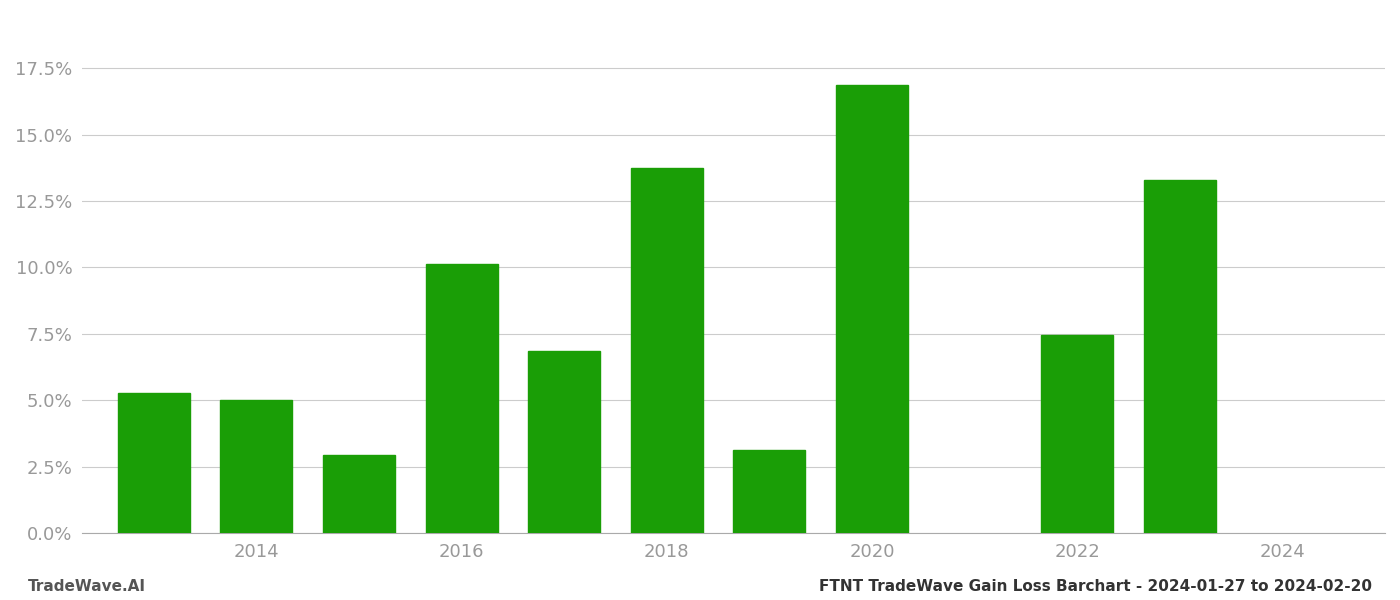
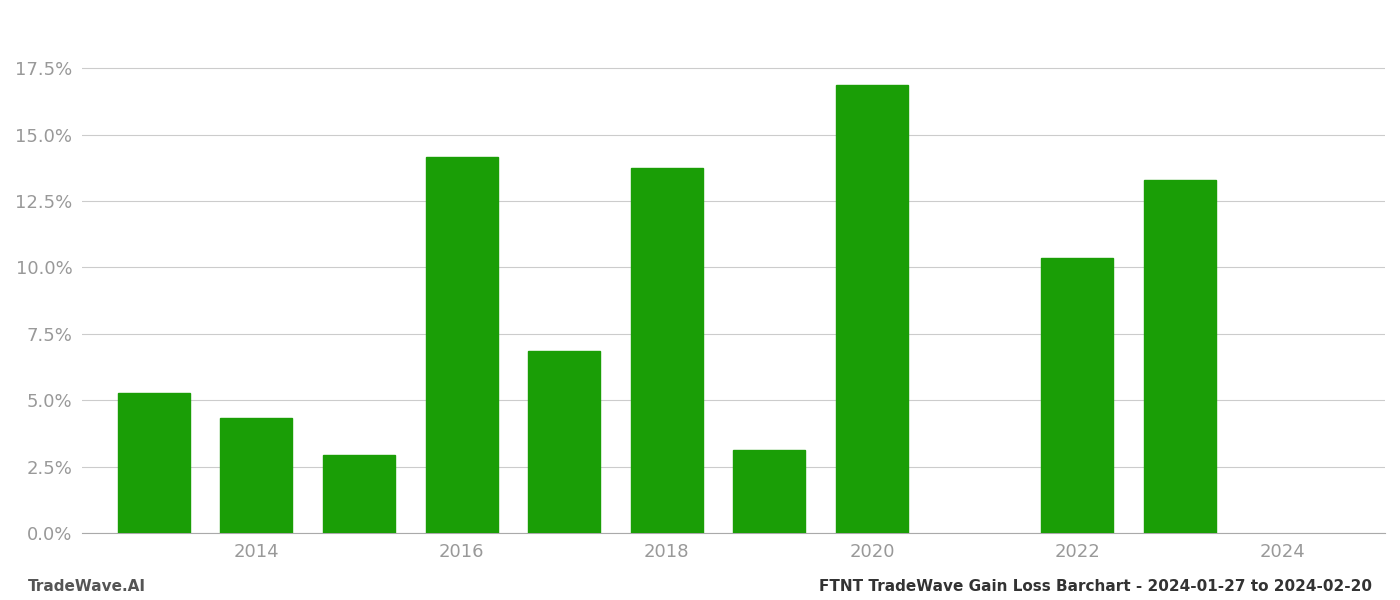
2014: 5.00% -> 4.35%
2016: 10.15% -> 14.15%
2022: 7.45% -> 10.35%
